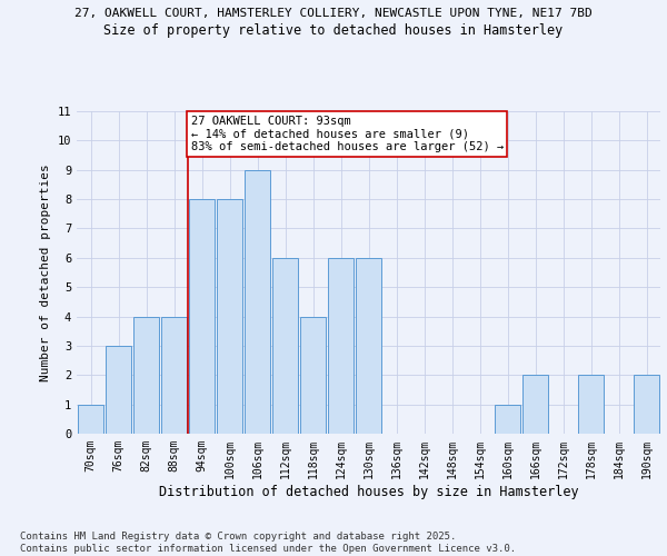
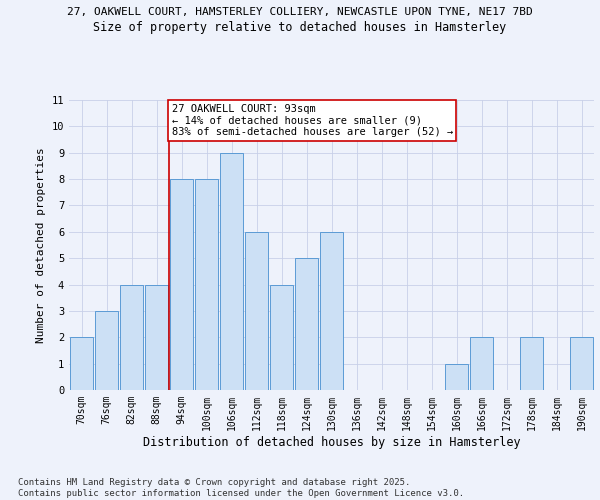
70sqm: 1 -> 2
124sqm: 6 -> 5
